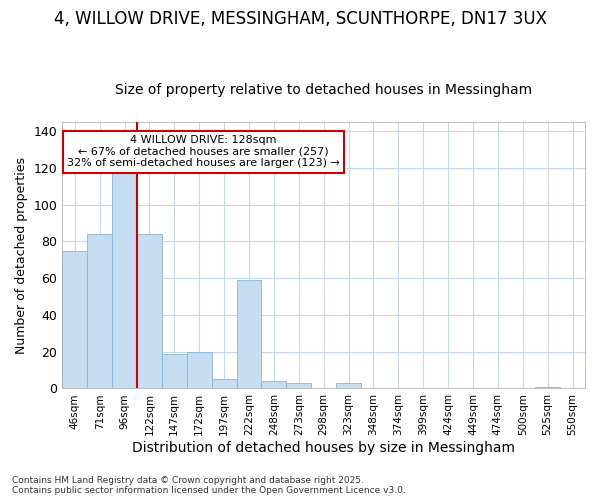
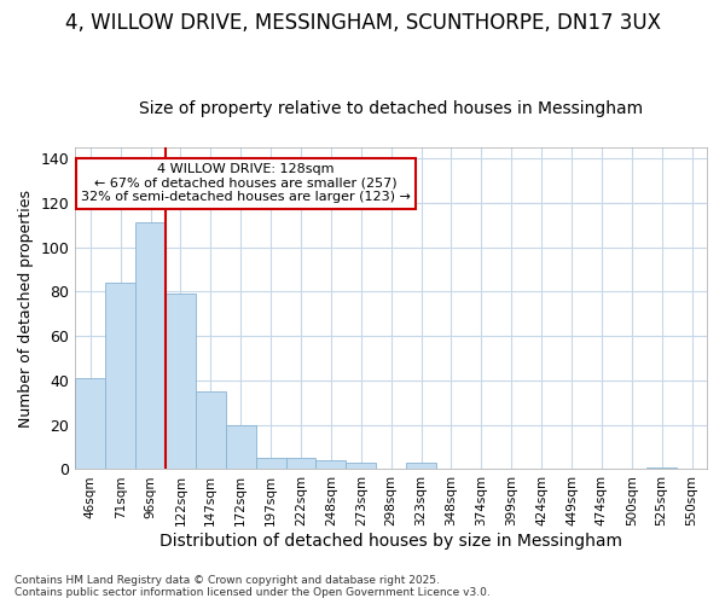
46sqm: 75 -> 41
96sqm: 117 -> 111
122sqm: 84 -> 79
147sqm: 19 -> 35
222sqm: 59 -> 5
